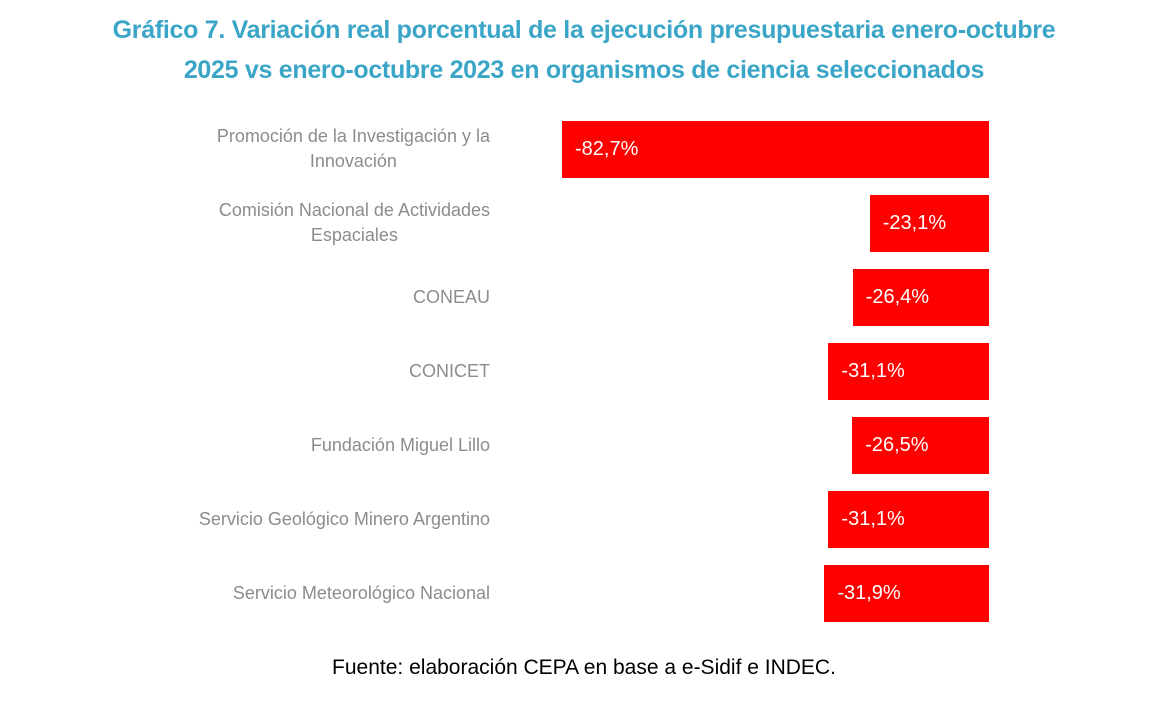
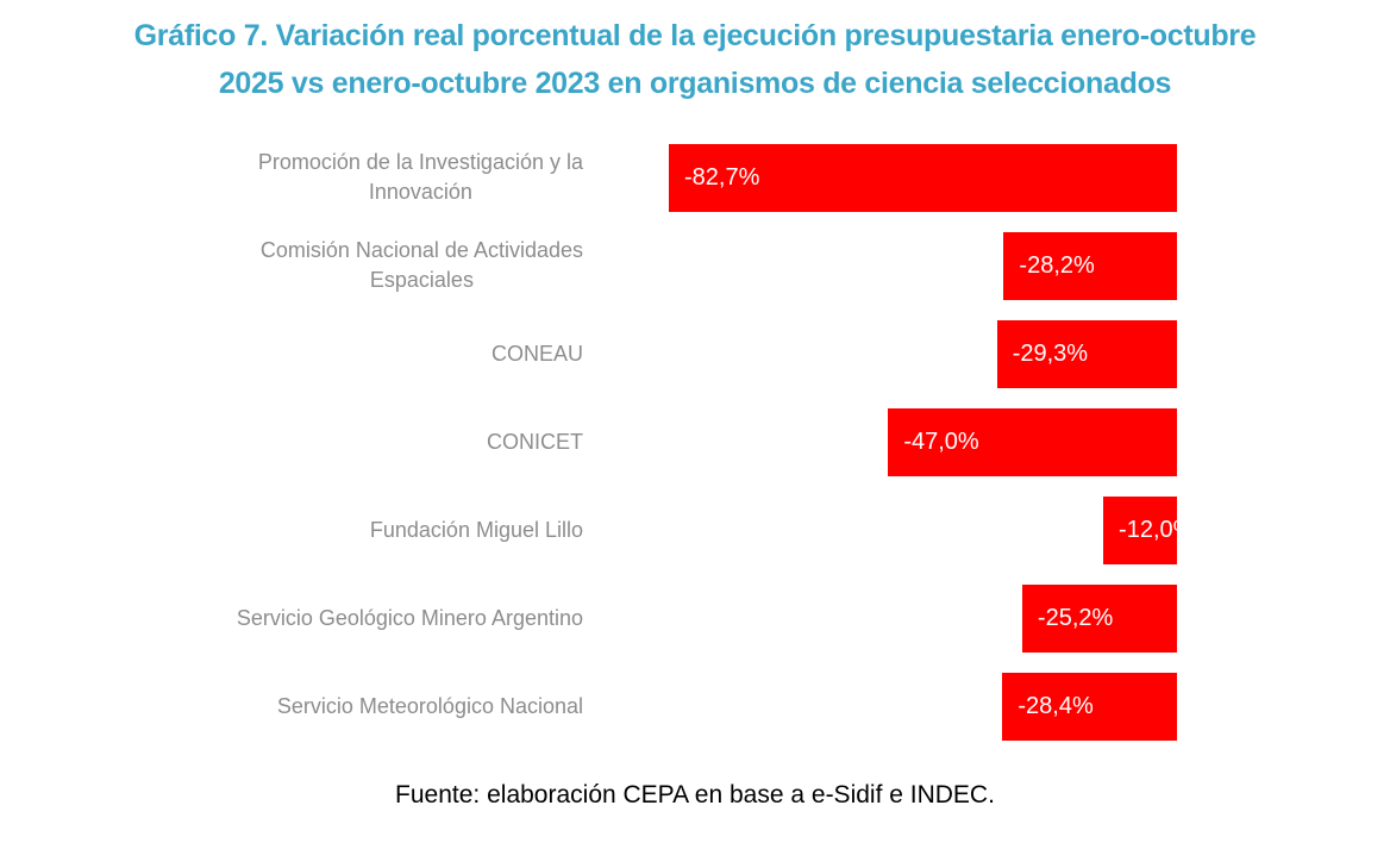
Comisión Nacional de Actividades Espaciales: -23,1% -> -28,2%
CONEAU: -26,4% -> -29,3%
CONICET: -31,1% -> -47,0%
Fundación Miguel Lillo: -26,5% -> -12,0%
Servicio Geológico Minero Argentino: -31,1% -> -25,2%
Servicio Meteorológico Nacional: -31,9% -> -28,4%
